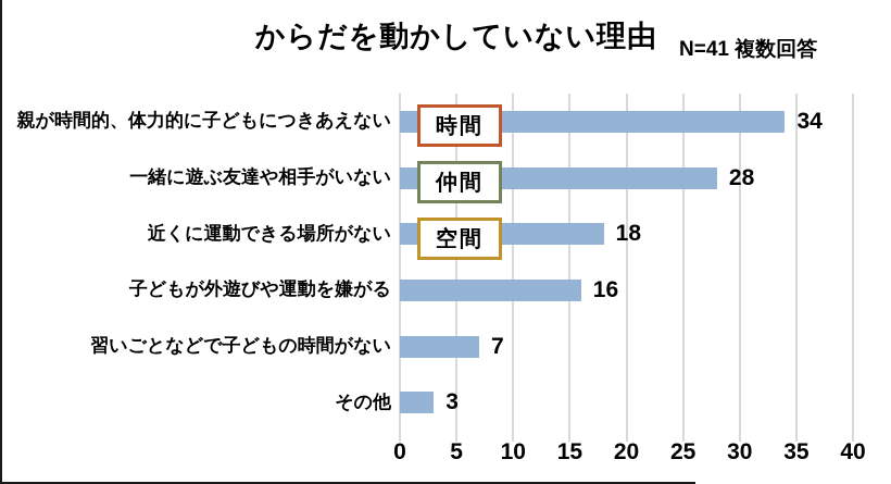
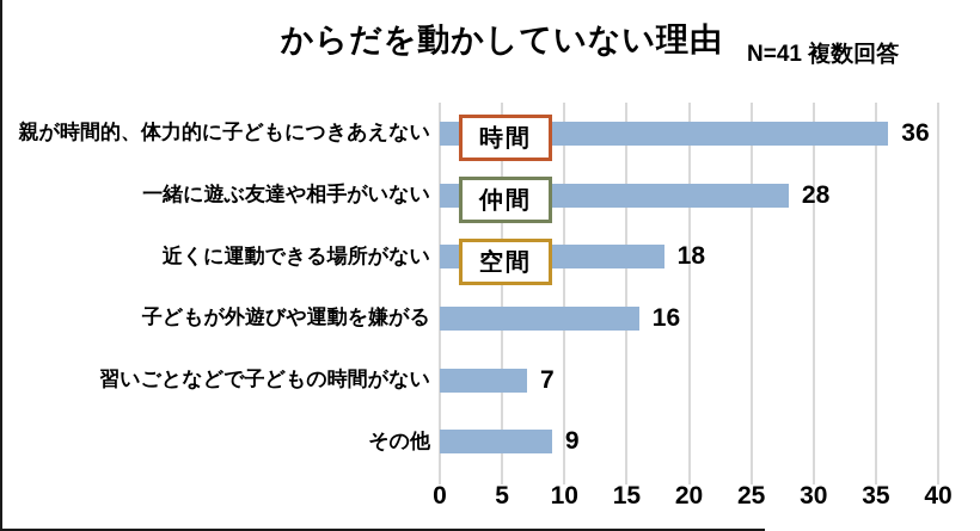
親が時間的、体力的に子どもにつきあえない: 34 -> 36
その他: 3 -> 9
